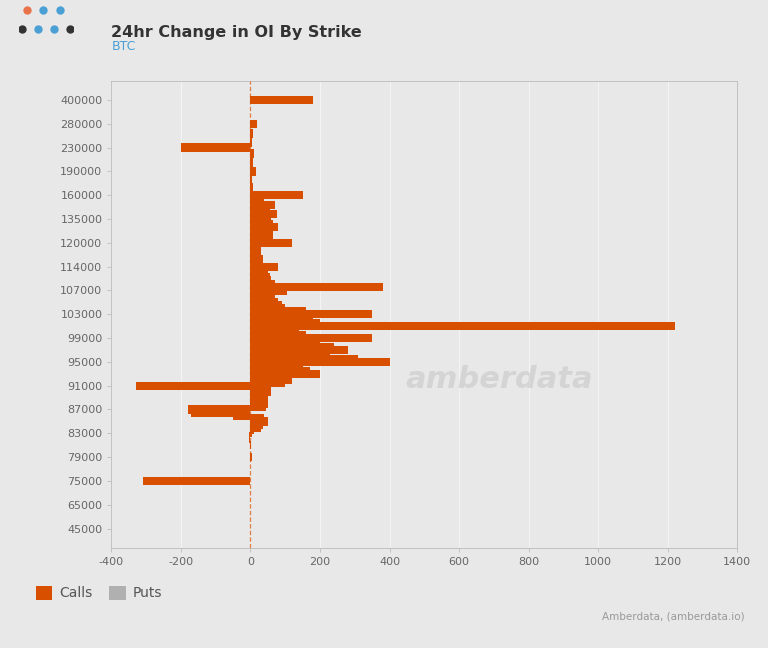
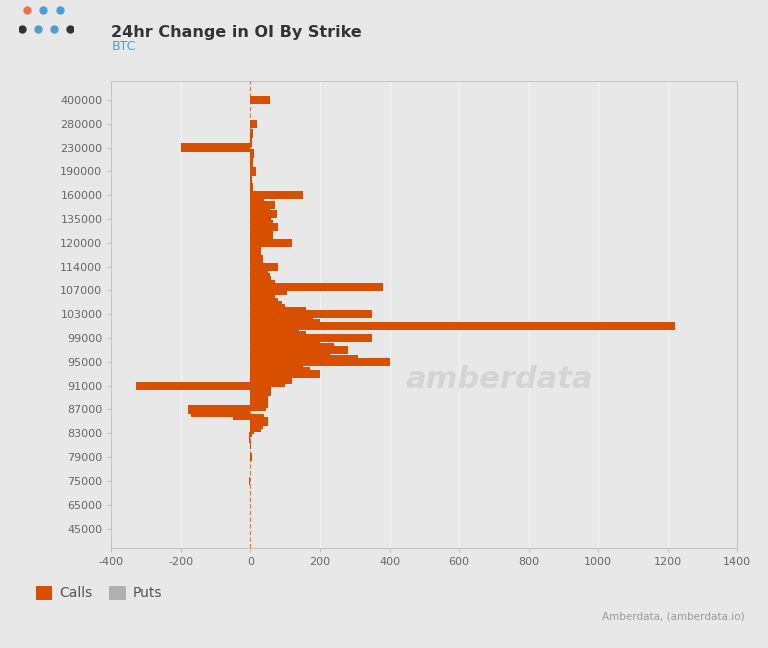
400000: 180 -> 55
75000: -310 -> -5
